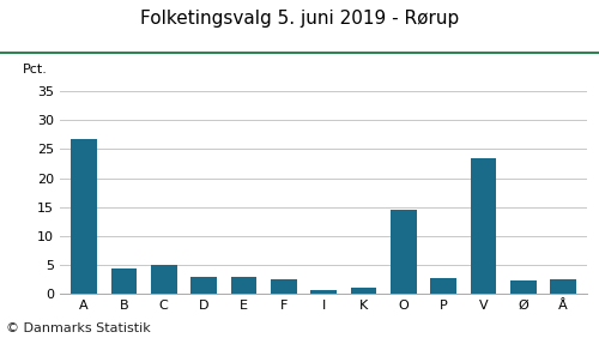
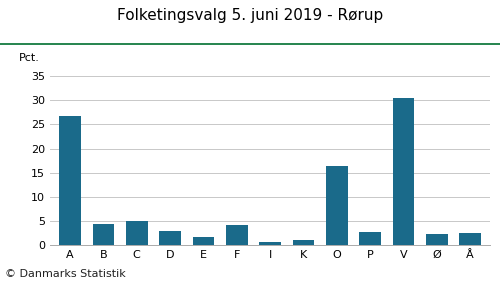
E: 3.0 -> 1.7
F: 2.5 -> 4.3
O: 14.5 -> 16.4
V: 23.5 -> 30.4
